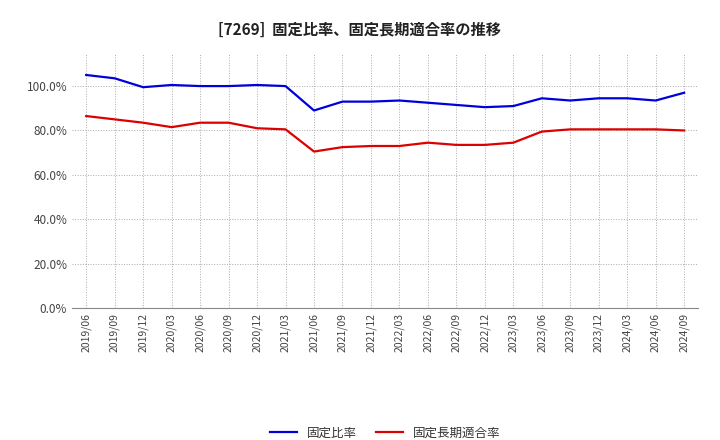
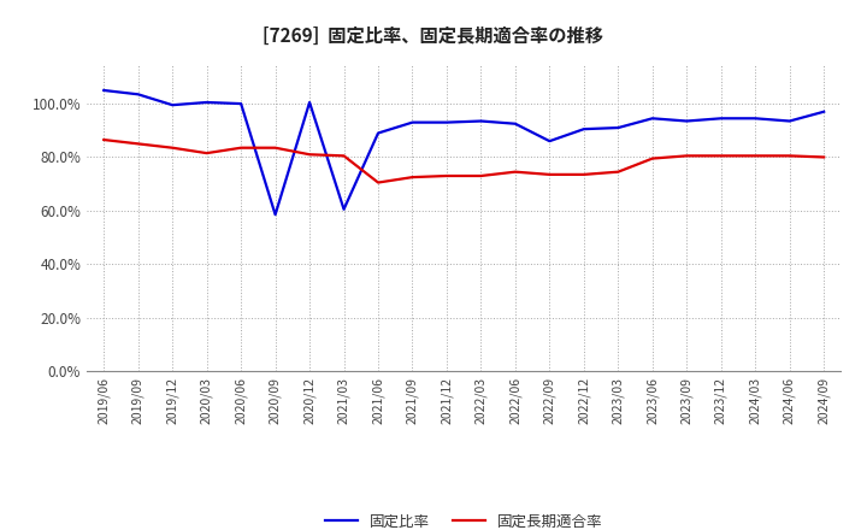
固定比率/2020/09: 100.0% -> 58.5%
固定比率/2021/03: 100.0% -> 60.5%
固定比率/2022/09: 91.5% -> 86.0%
